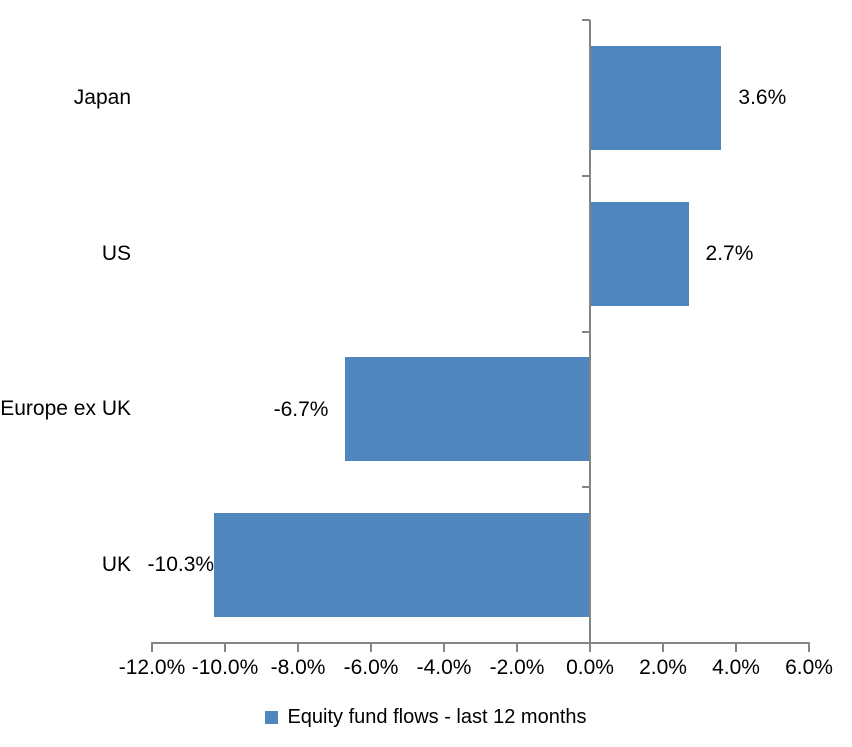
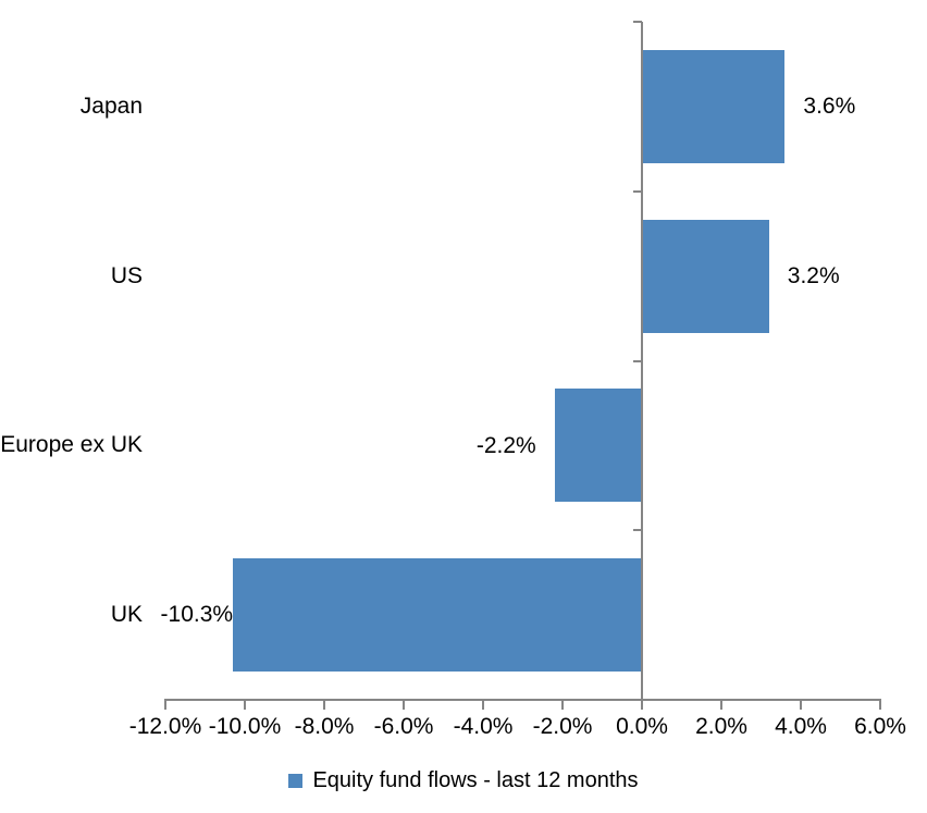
US: 2.7% -> 3.2%
Europe ex UK: -6.7% -> -2.2%
